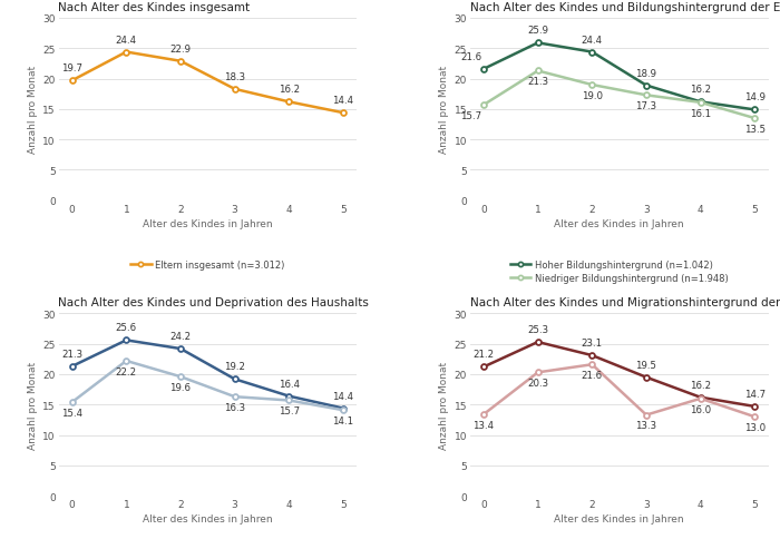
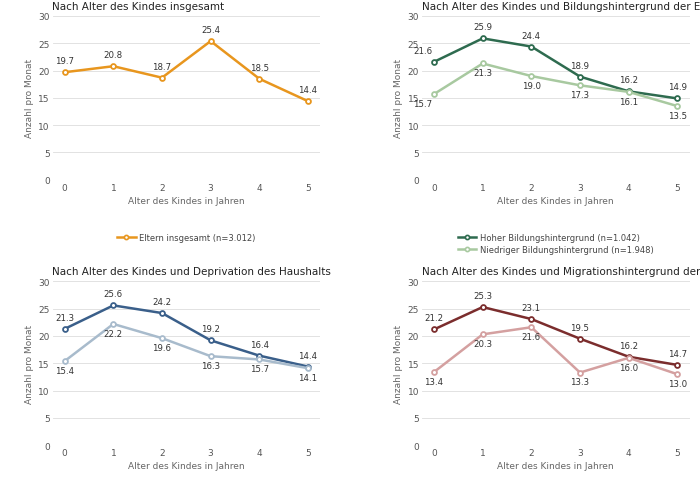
Nach Alter des Kindes insgesamt/1: 24.4 -> 20.8
Nach Alter des Kindes insgesamt/2: 22.9 -> 18.7
Nach Alter des Kindes insgesamt/3: 18.3 -> 25.4
Nach Alter des Kindes insgesamt/4: 16.2 -> 18.5
